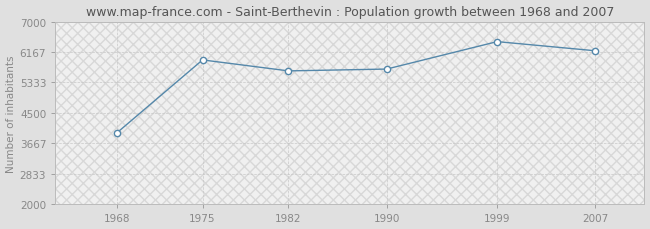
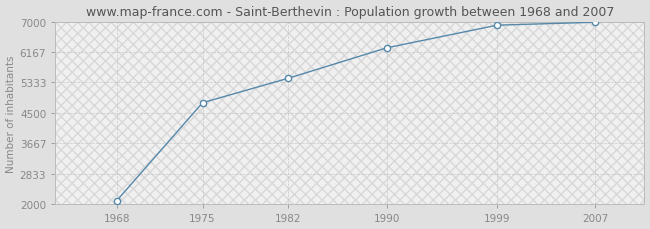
1968: 3950 -> 2100
1975: 5950 -> 4780
1982: 5650 -> 5450
1990: 5700 -> 6280
1999: 6450 -> 6900
2007: 6200 -> 6980
